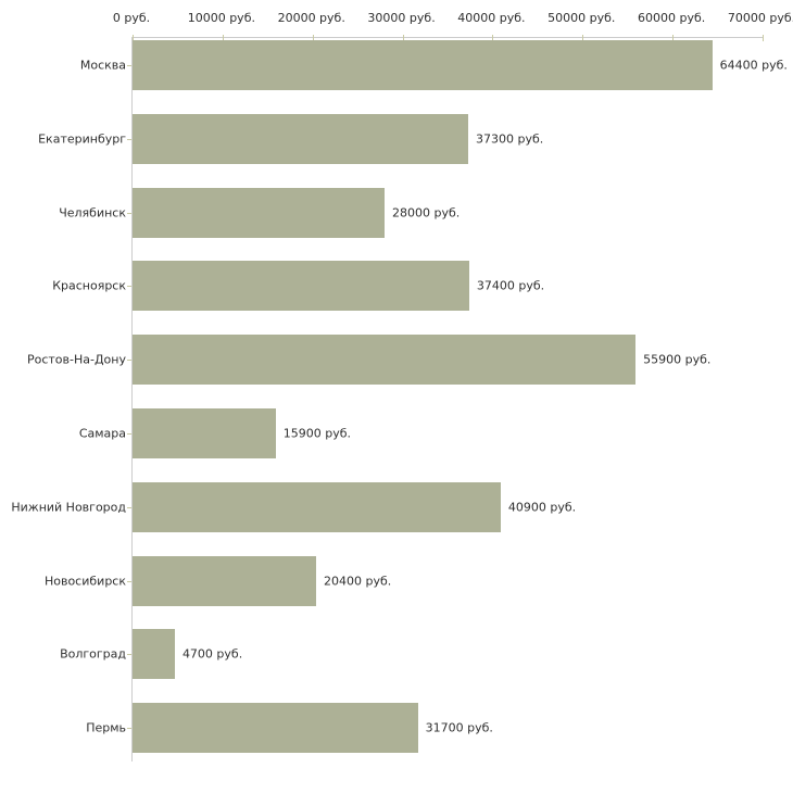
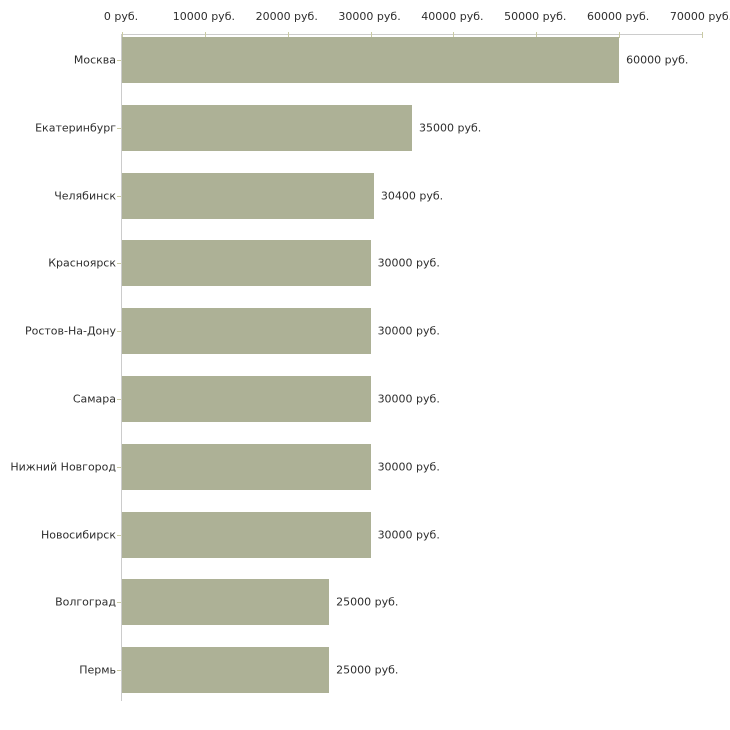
Москва: 64400 -> 60000
Екатеринбург: 37300 -> 35000
Челябинск: 28000 -> 30400
Красноярск: 37400 -> 30000
Ростов-На-Дону: 55900 -> 30000
Самара: 15900 -> 30000
Нижний Новгород: 40900 -> 30000
Новосибирск: 20400 -> 30000
Волгоград: 4700 -> 25000
Пермь: 31700 -> 25000
